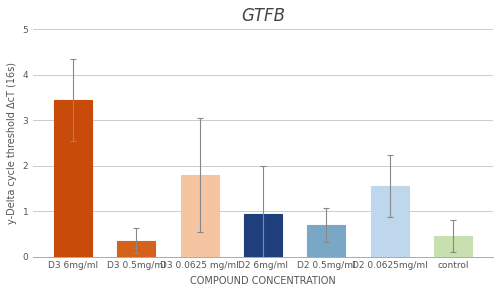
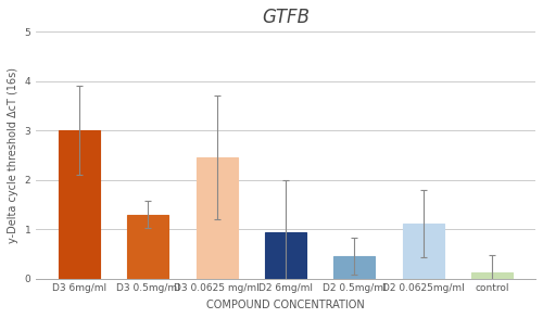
D3 6mg/ml: 3.45 -> 3.00
D3 0.5mg/ml: 0.35 -> 1.30
D3 0.0625 mg/ml: 1.80 -> 2.45
D2 0.5mg/ml: 0.70 -> 0.45
D2 0.0625mg/ml: 1.55 -> 1.12
control: 0.45 -> 0.12
